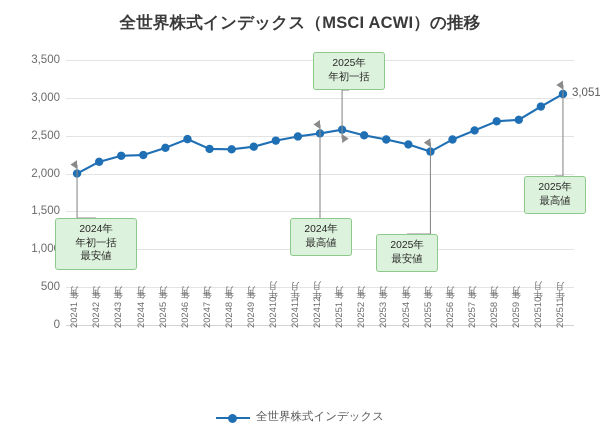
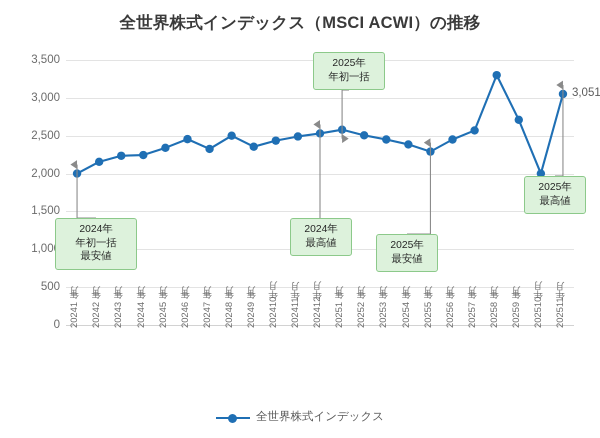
2024年8月: 2300 -> 2500
2025年8月: 2700 -> 3300
2025年10月: 2900 -> 2000
